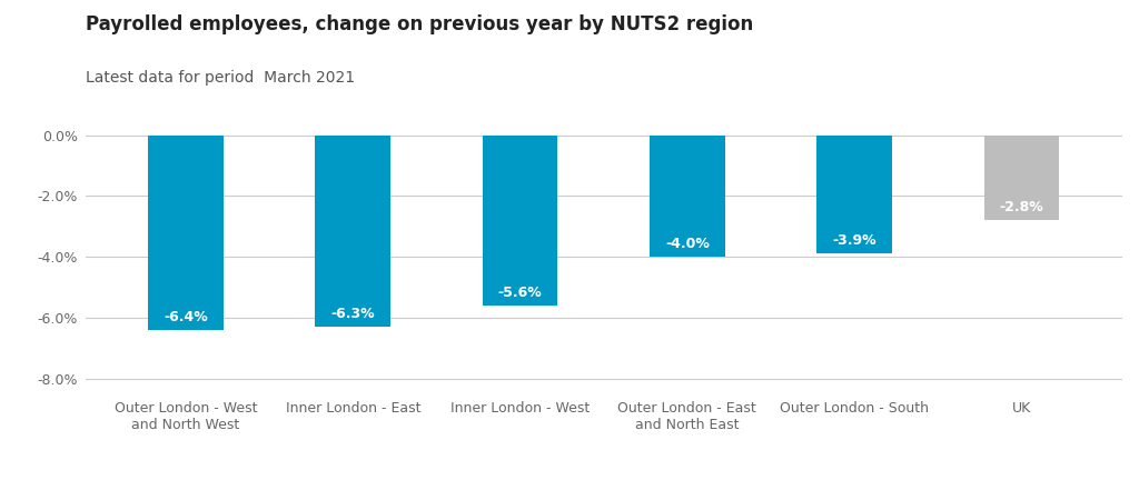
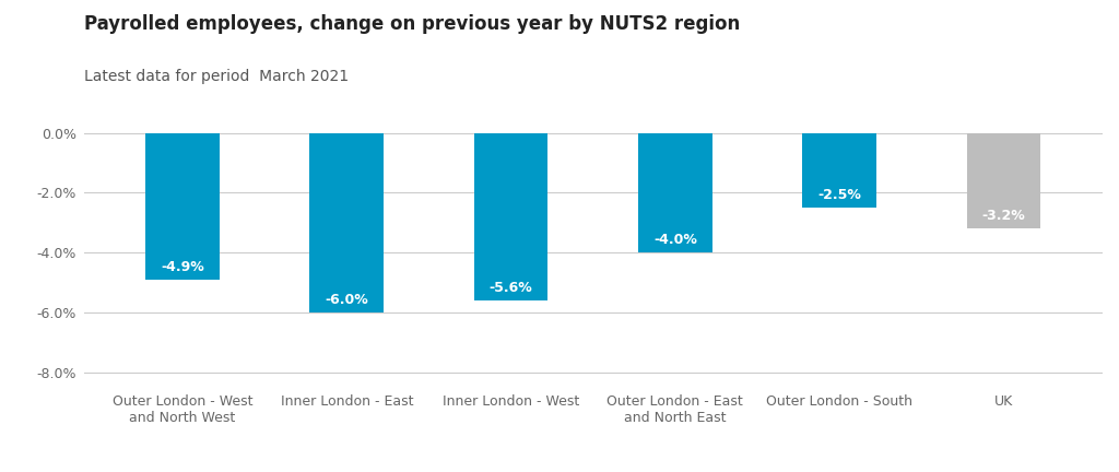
Outer London - West and North West: -6.4% -> -4.9%
Inner London - East: -6.3% -> -6.0%
Outer London - South: -3.9% -> -2.5%
UK: -2.8% -> -3.2%
